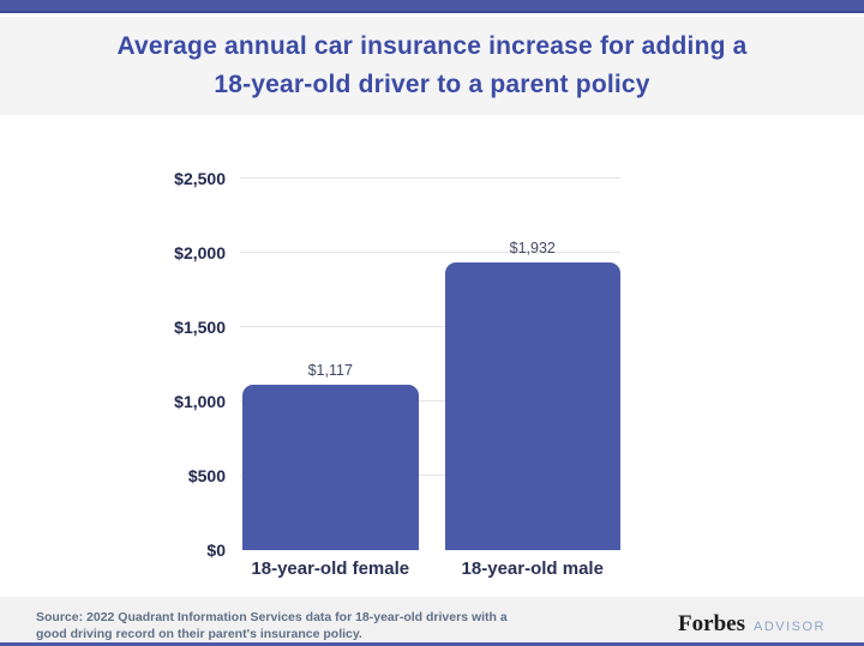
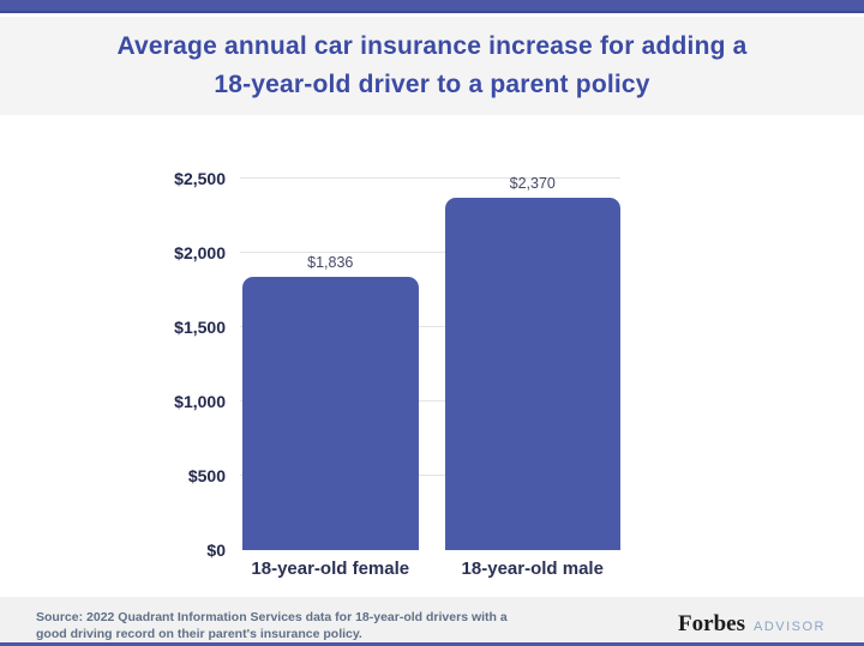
18-year-old female: $1,117 -> $1,836
18-year-old male: $1,932 -> $2,370
